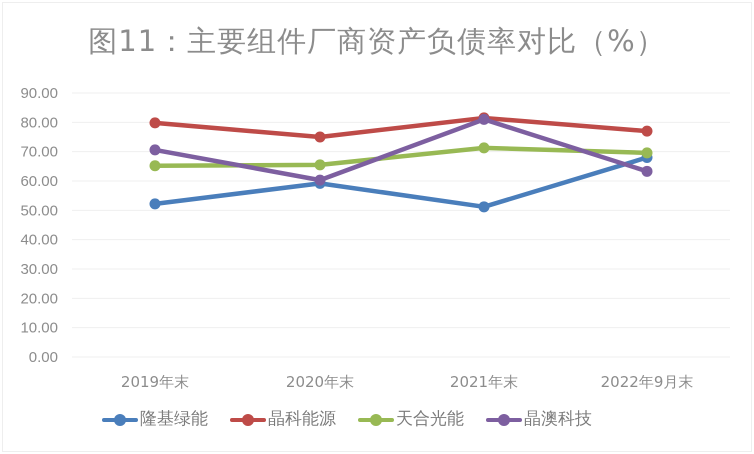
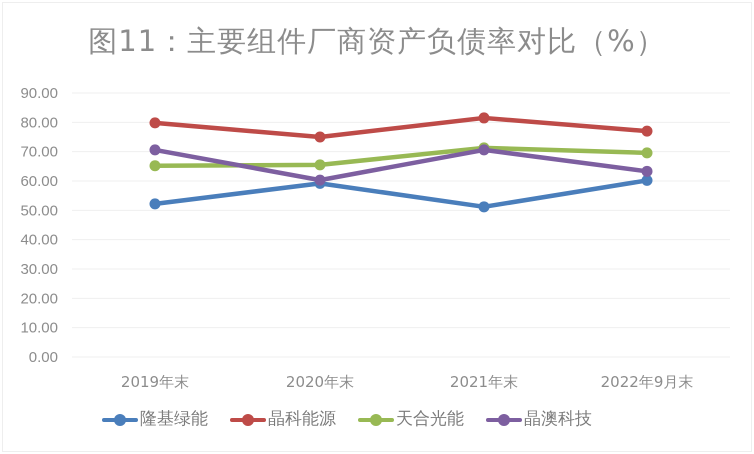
晶澳科技/2021年末: 81 -> 71
隆基绿能/2022年9月末: 68 -> 60
